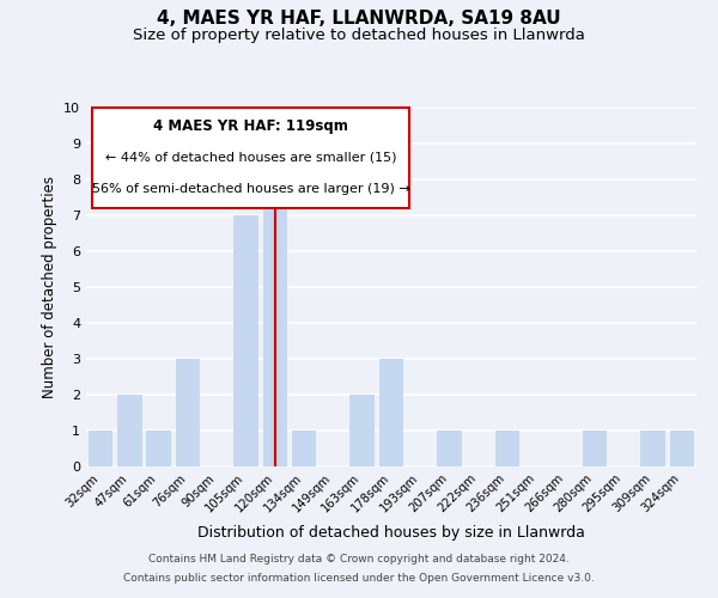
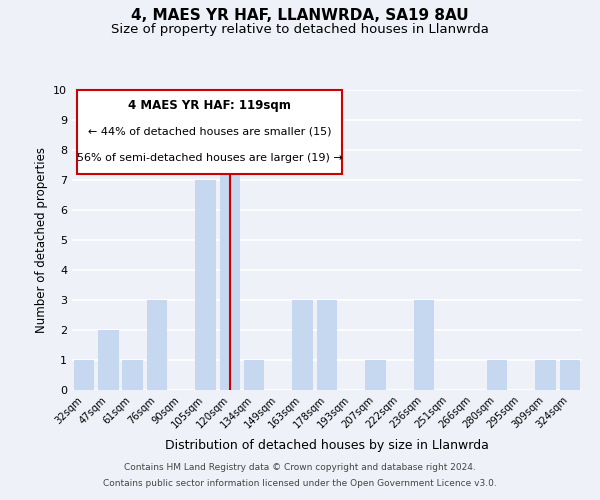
163sqm: 2 -> 3
236sqm: 1 -> 3
